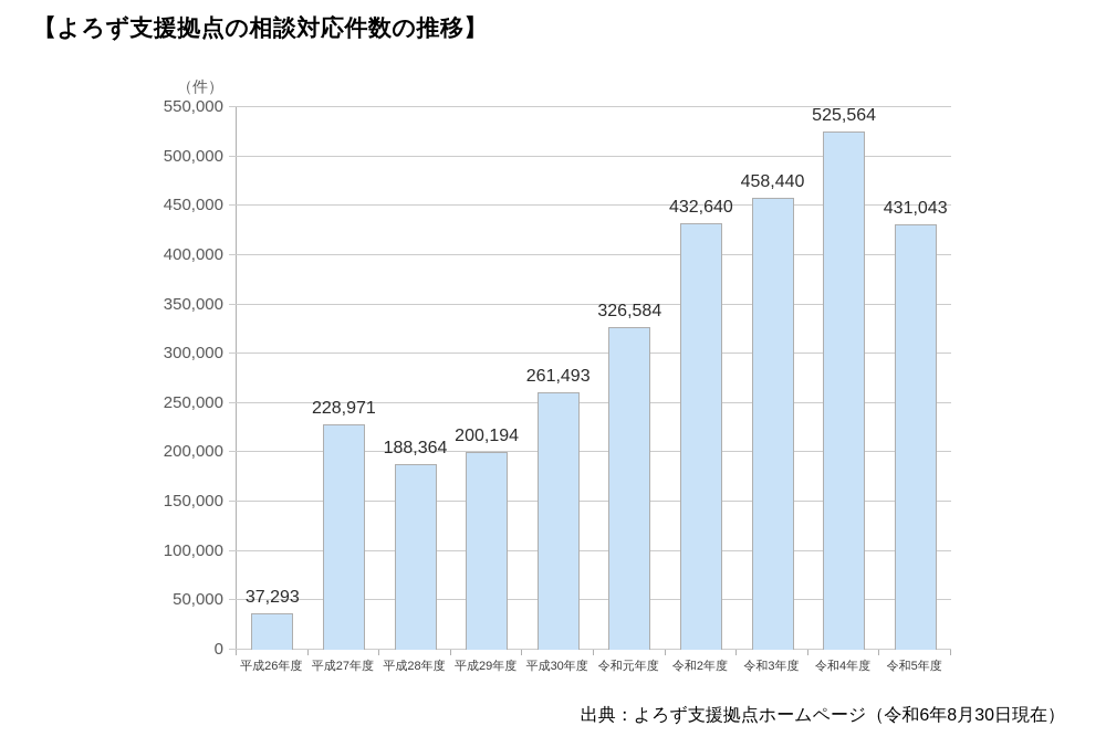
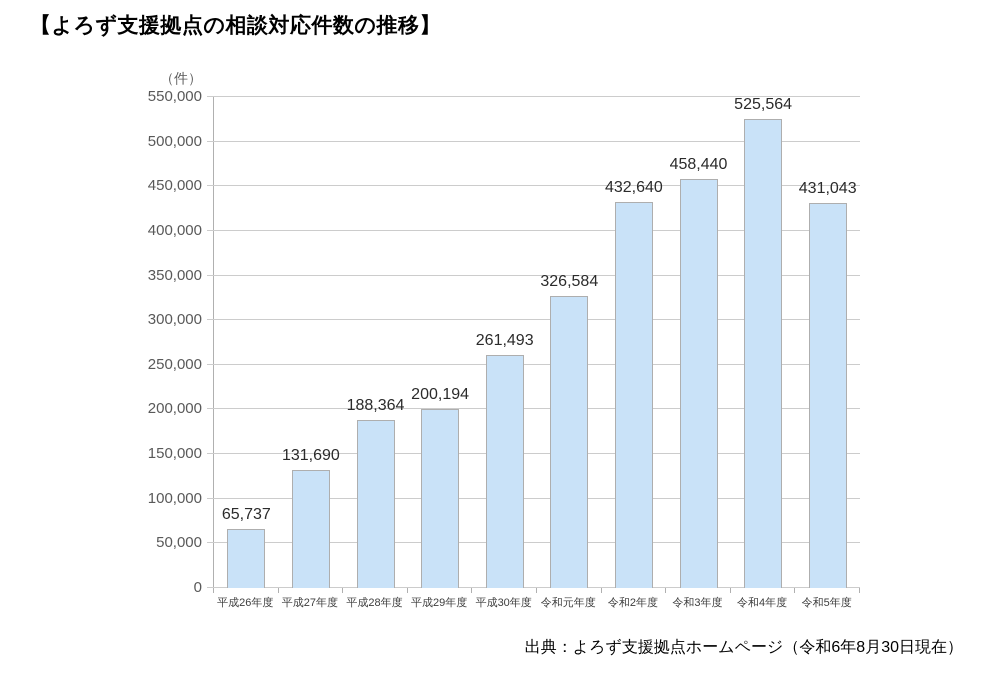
平成26年度: 37,293 -> 65,737
平成27年度: 228,971 -> 131,690
